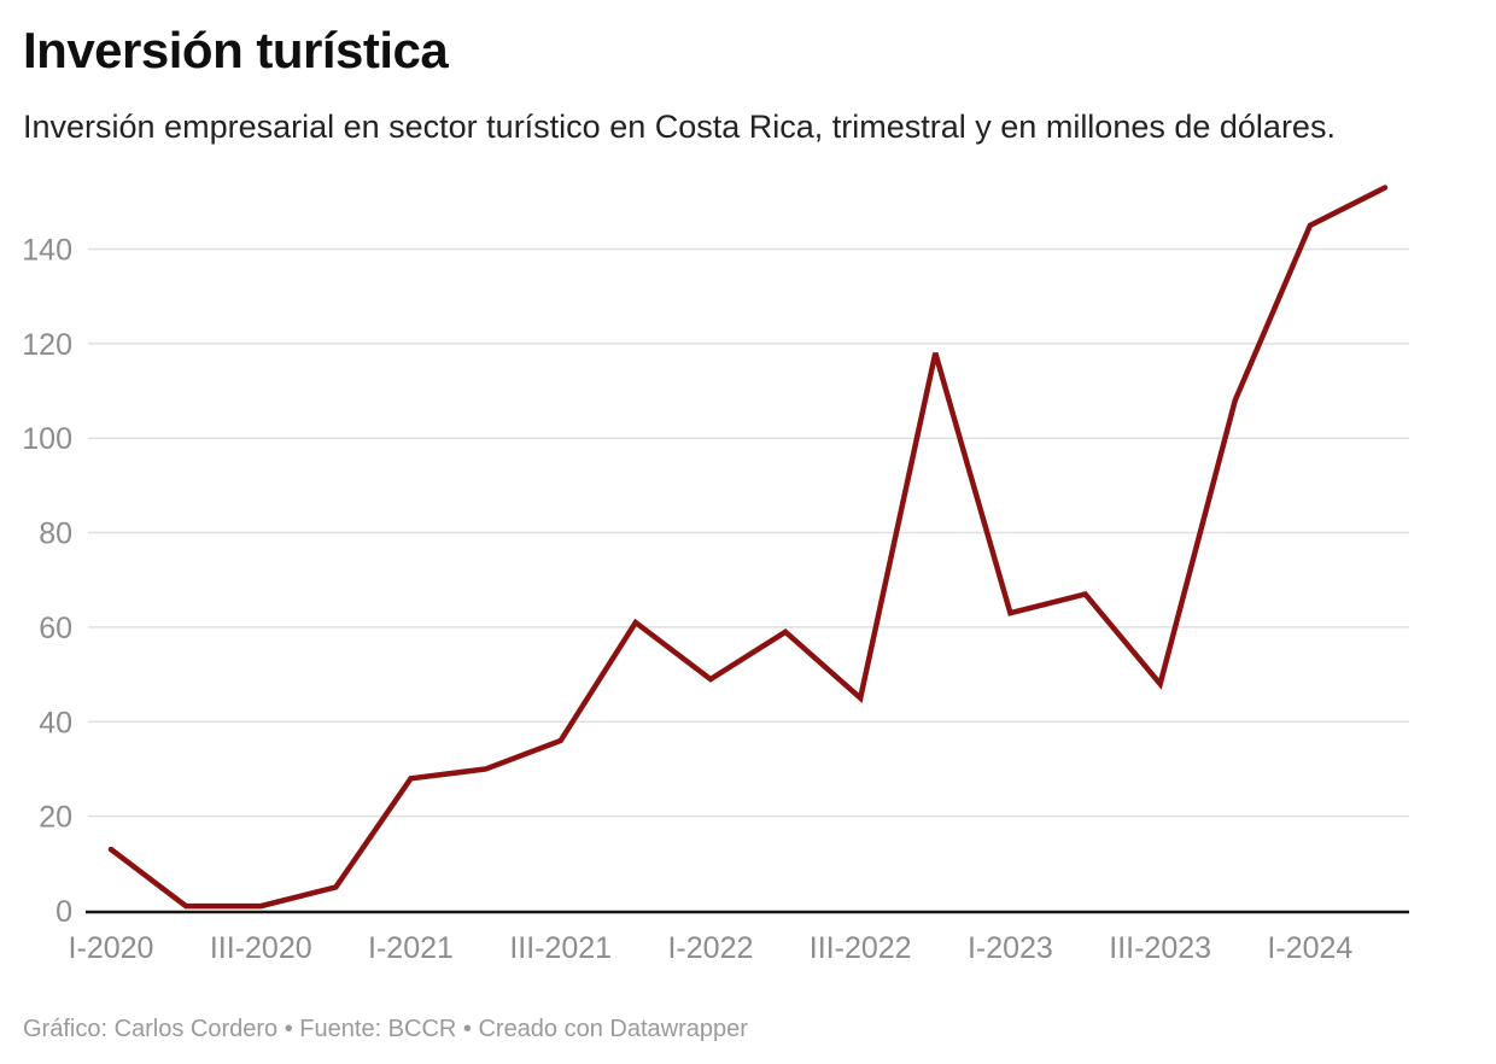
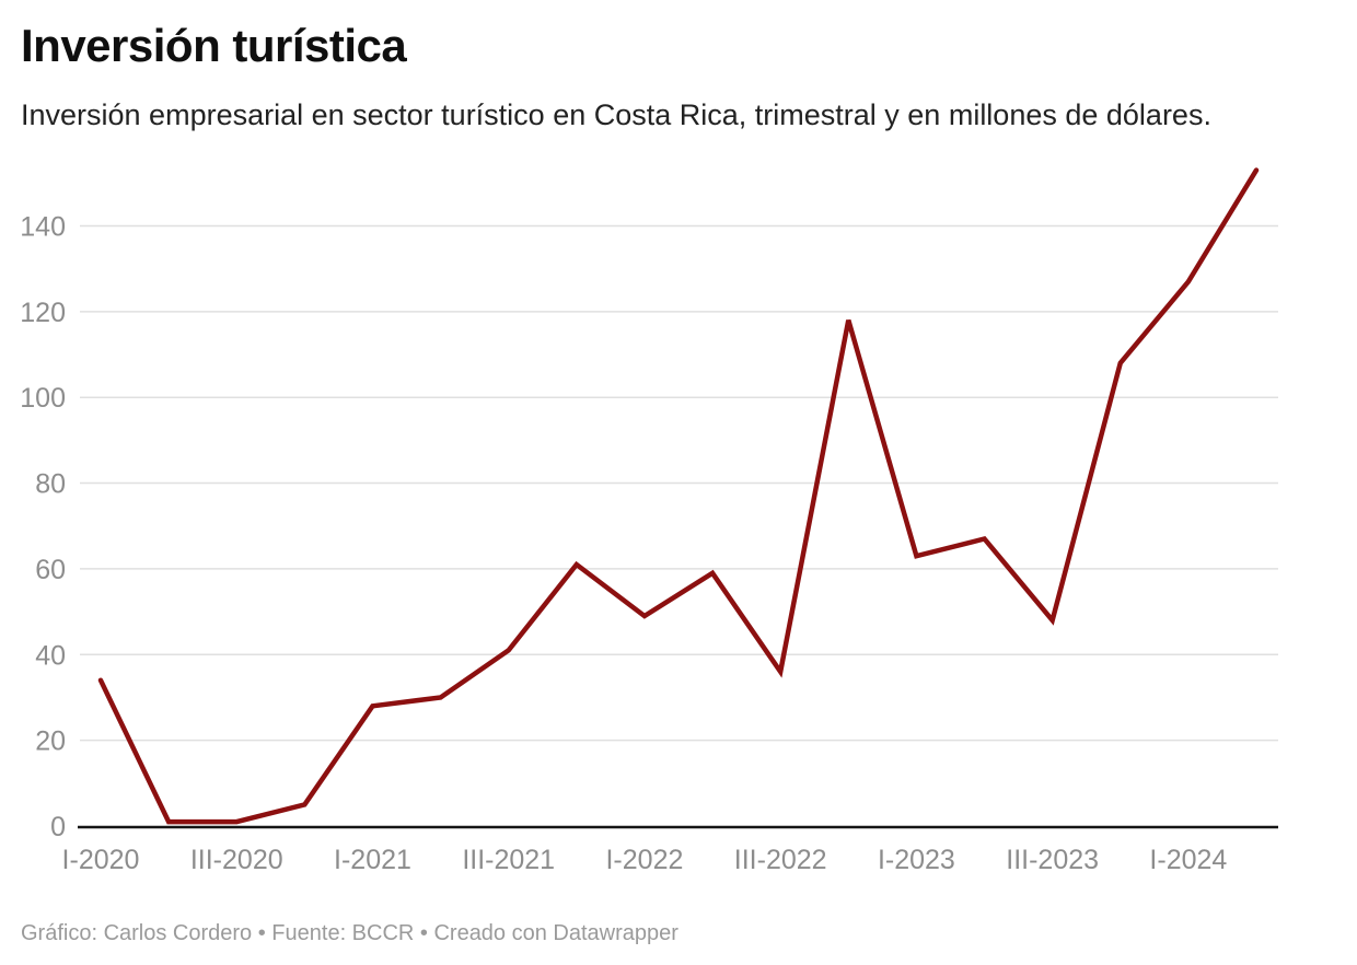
I-2020: 13 -> 34
III-2021: 36 -> 41
III-2022: 45 -> 36
I-2024: 145 -> 127
